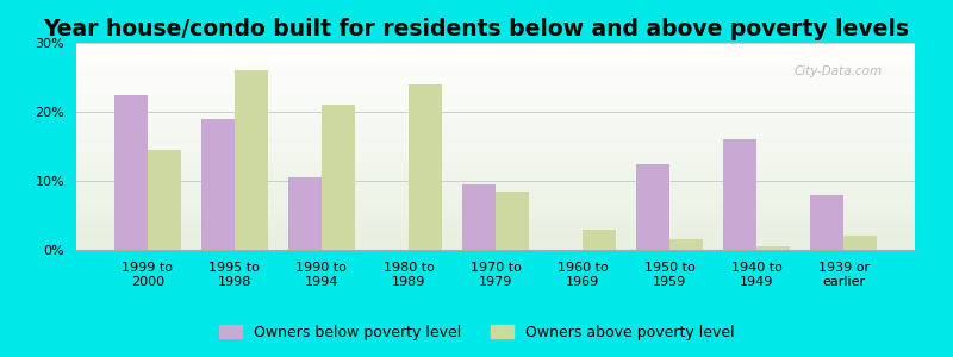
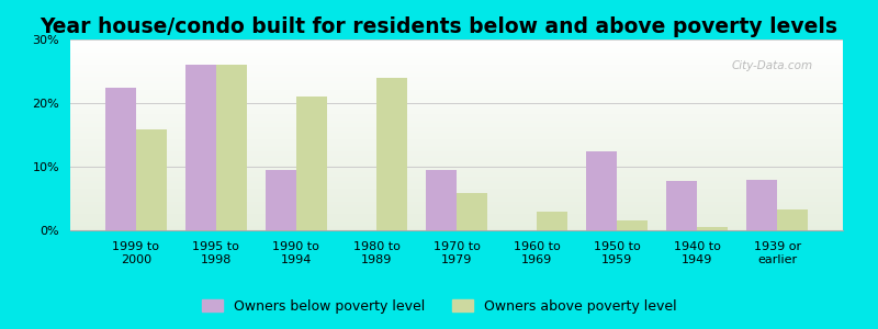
Owners above poverty level/1999 to 2000: 14.5% -> 15.8%
Owners below poverty level/1995 to 1998: 19.0% -> 26.0%
Owners below poverty level/1990 to 1994: 10.5% -> 9.4%
Owners above poverty level/1970 to 1979: 8.5% -> 5.8%
Owners below poverty level/1940 to 1949: 16.0% -> 7.8%
Owners above poverty level/1939 or earlier: 2.0% -> 3.2%
